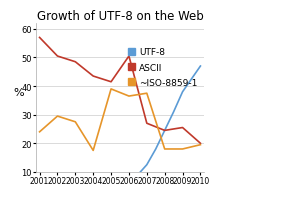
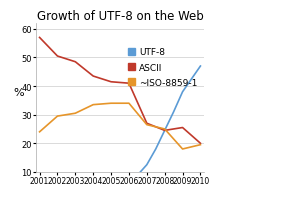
~ISO-8859-1/2003: 27.5 -> 30.5
~ISO-8859-1/2004: 17.5 -> 33.5
~ISO-8859-1/2005: 39.0 -> 34.0
ASCII/2006: 50.5 -> 41.0
~ISO-8859-1/2006: 36.5 -> 34.0
~ISO-8859-1/2007: 37.5 -> 26.5
~ISO-8859-1/2008: 18.0 -> 25.0
